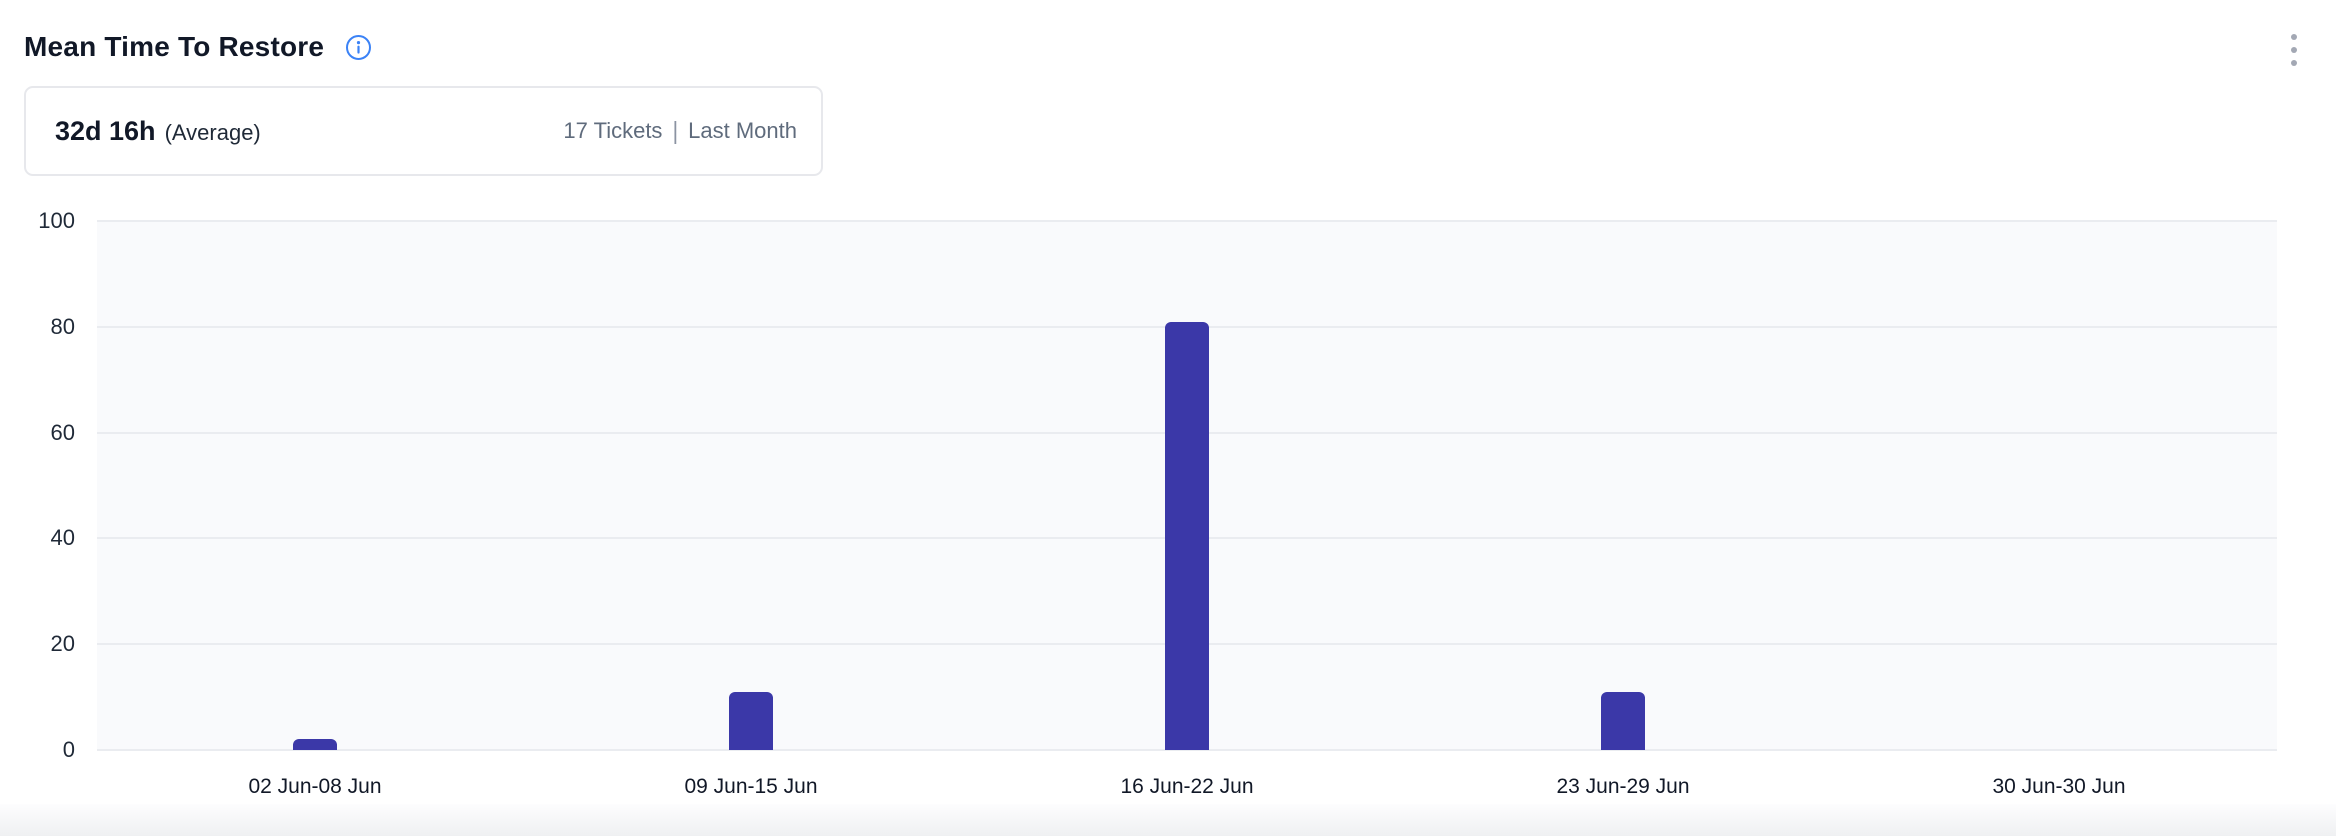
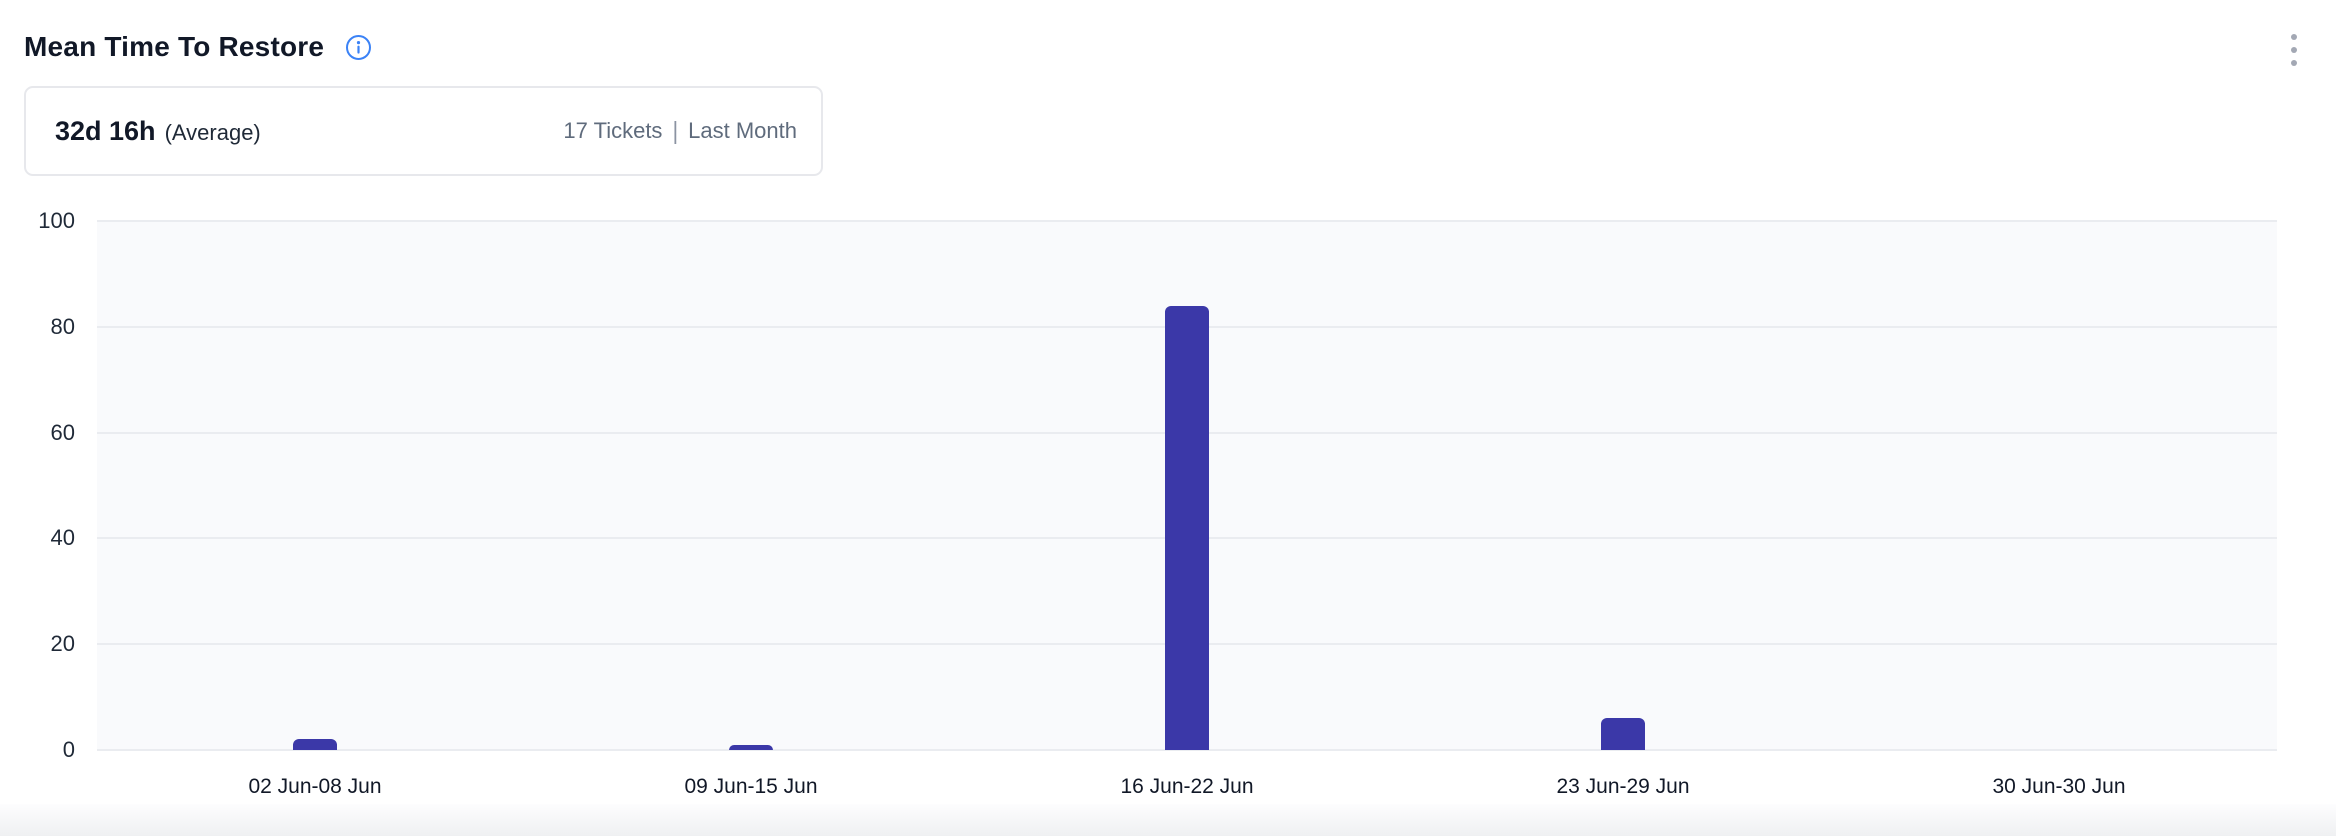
09 Jun-15 Jun: 11 -> 1
16 Jun-22 Jun: 81 -> 84
23 Jun-29 Jun: 11 -> 6
